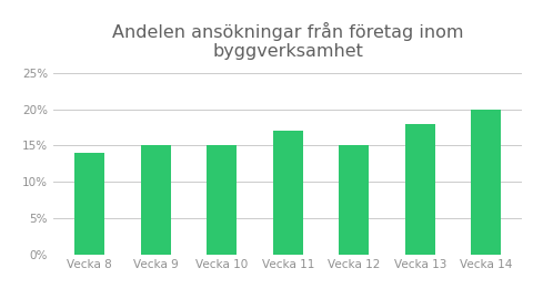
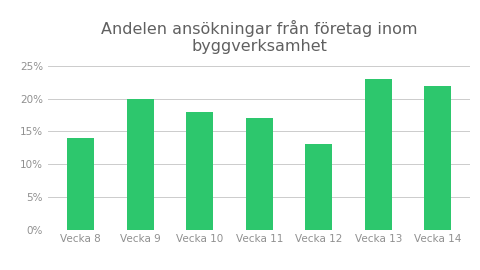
Vecka 9: 15% -> 20%
Vecka 10: 15% -> 18%
Vecka 12: 15% -> 13%
Vecka 13: 18% -> 23%
Vecka 14: 20% -> 22%
